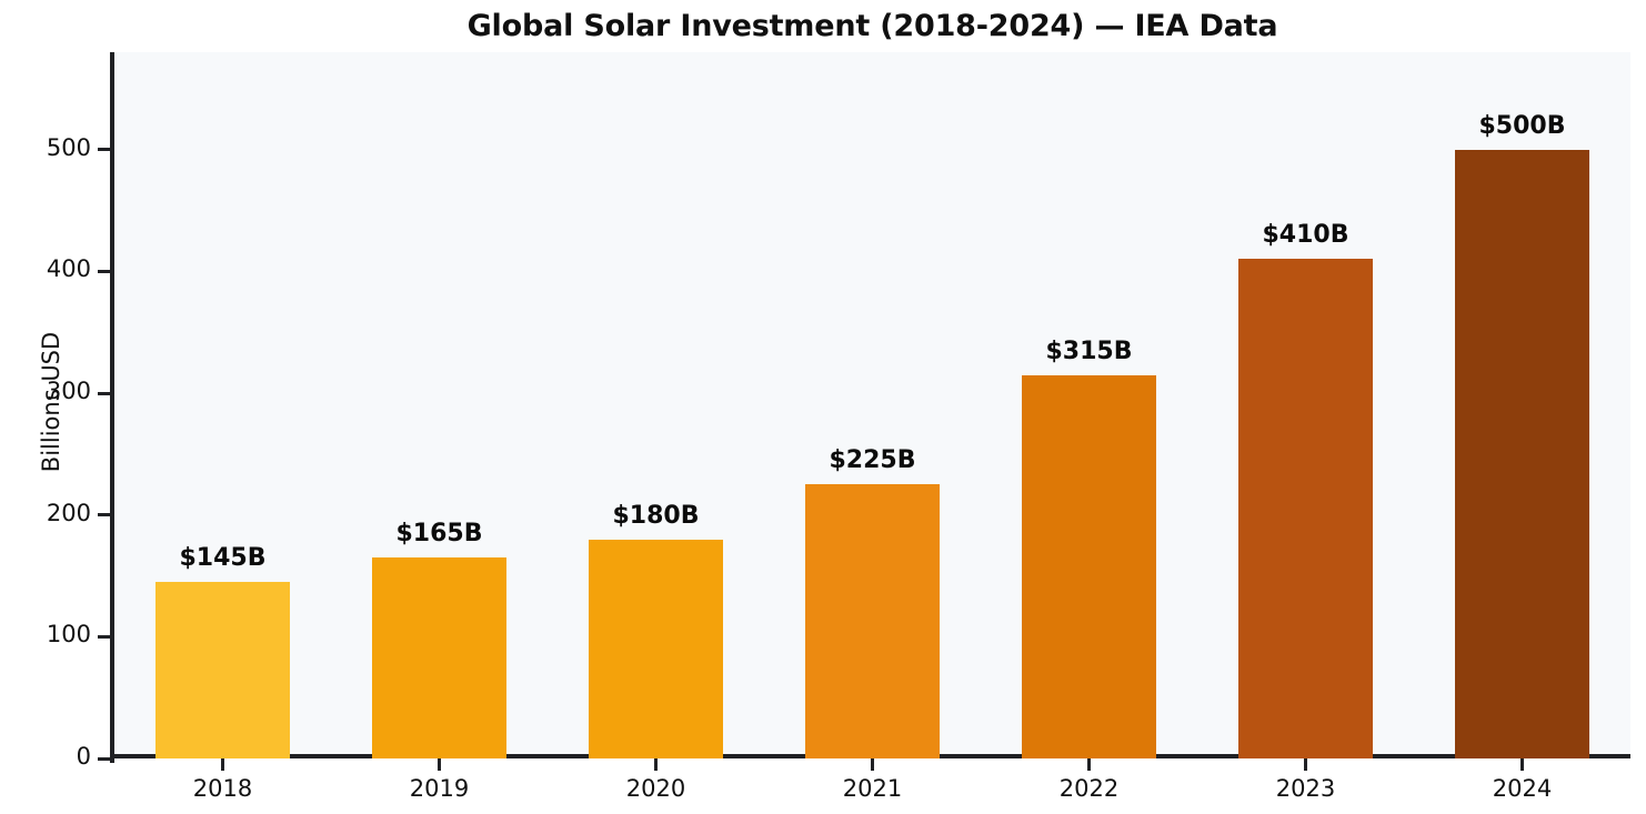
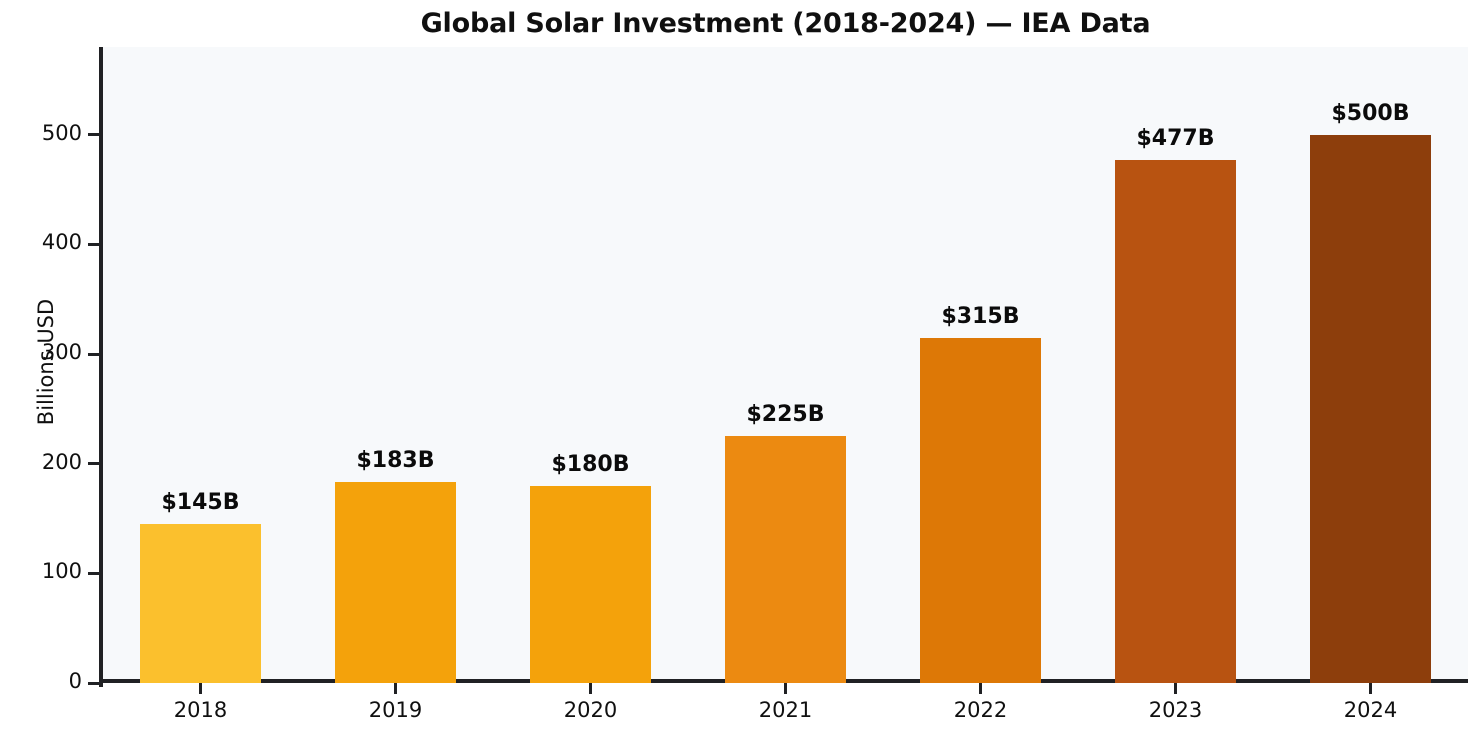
2019: $165B -> $183B
2023: $410B -> $477B
